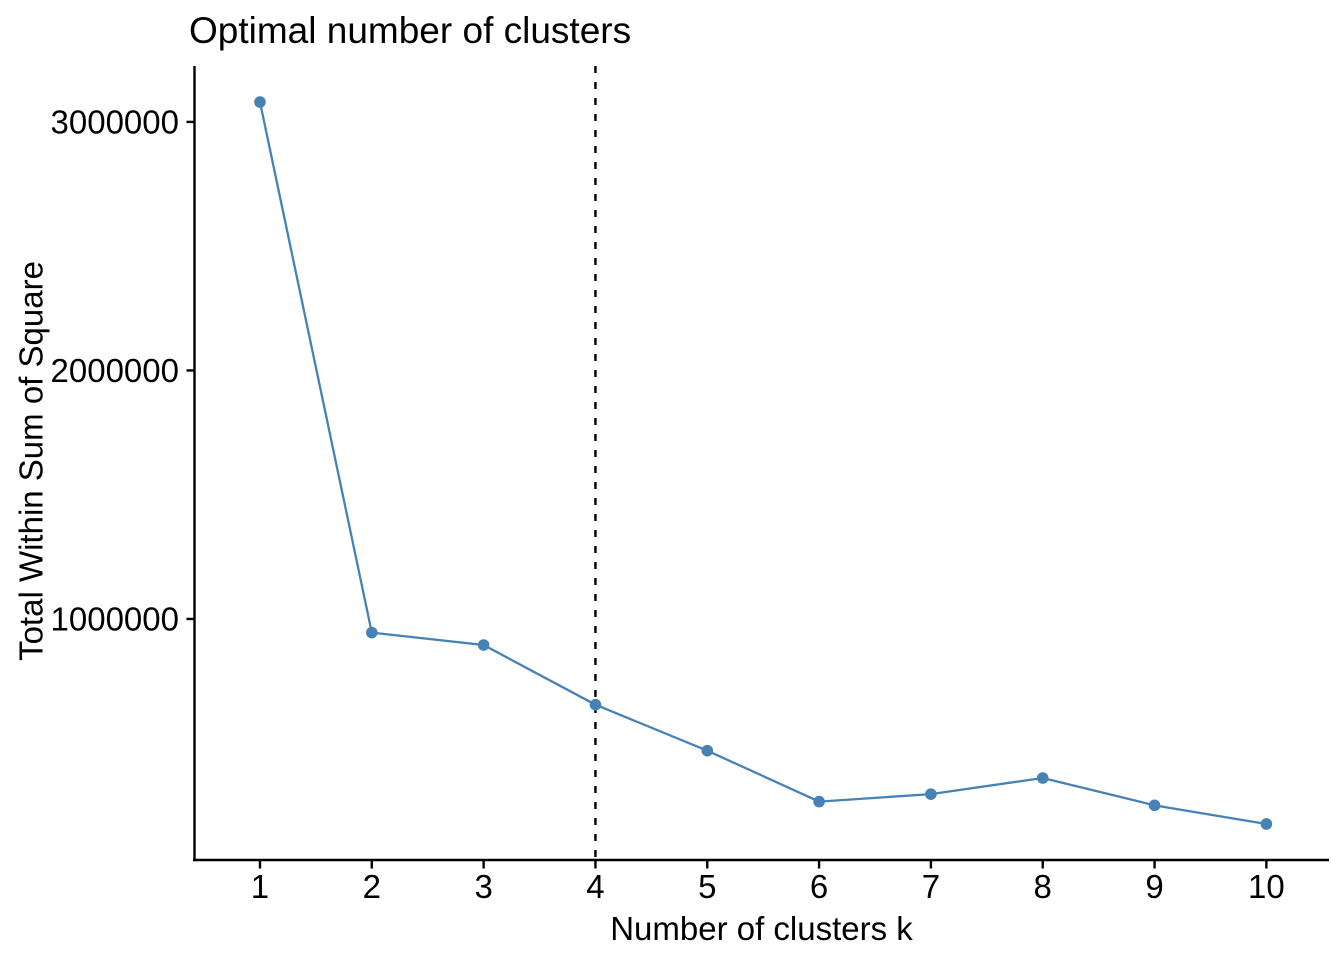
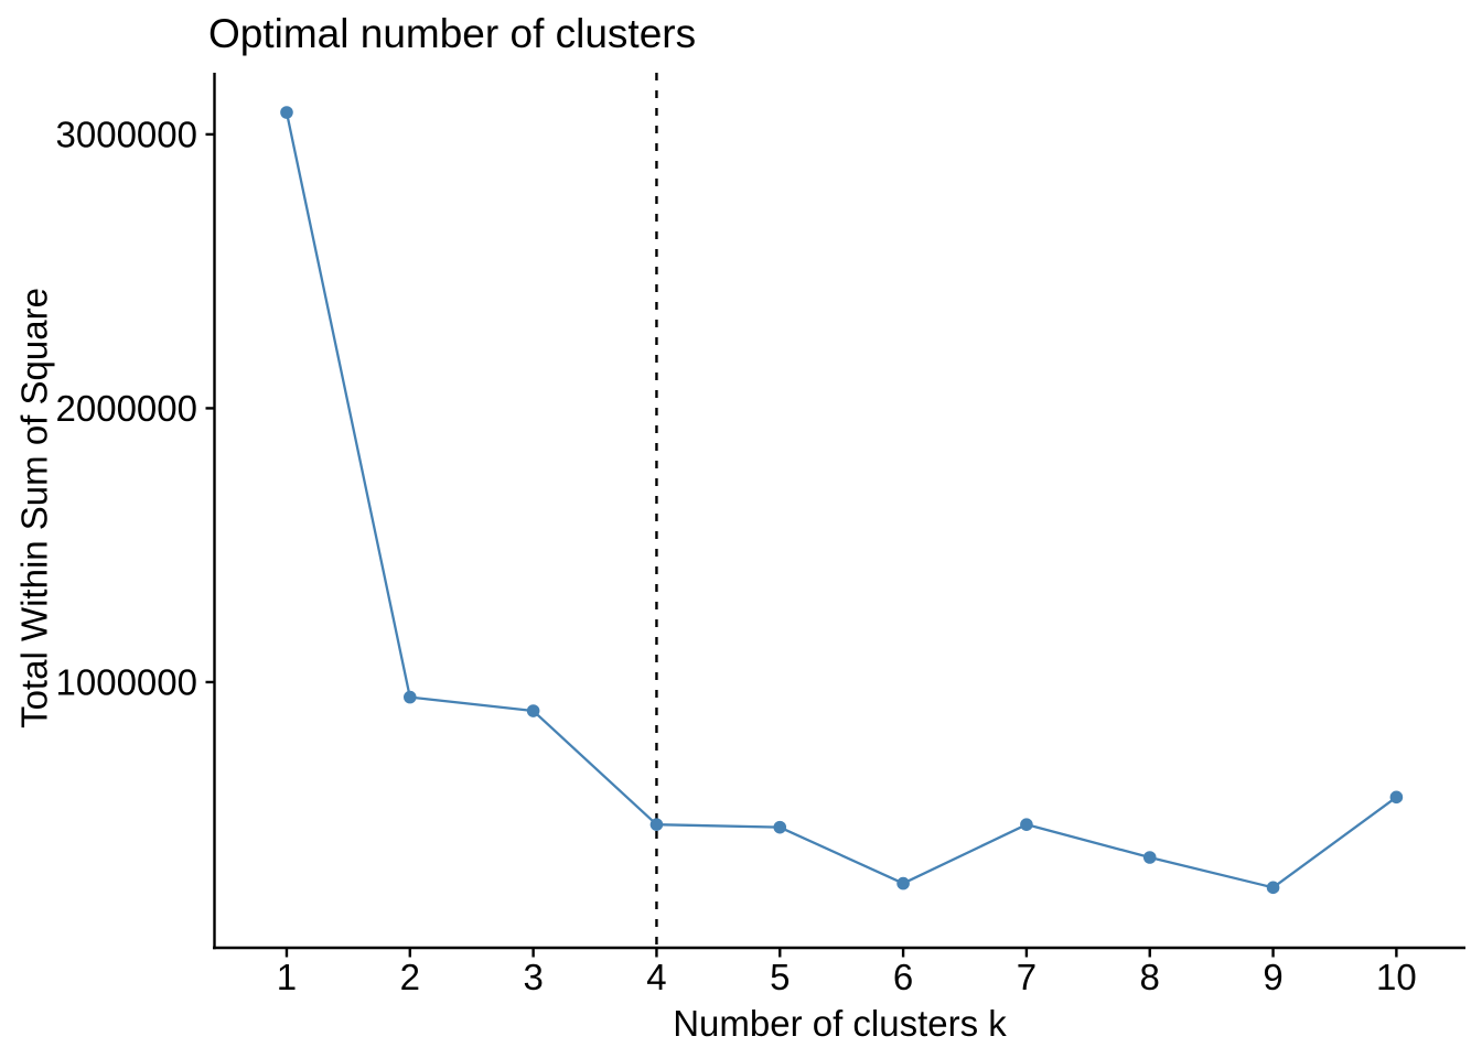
4: 660000 -> 480000
7: 300000 -> 480000
10: 180000 -> 580000
